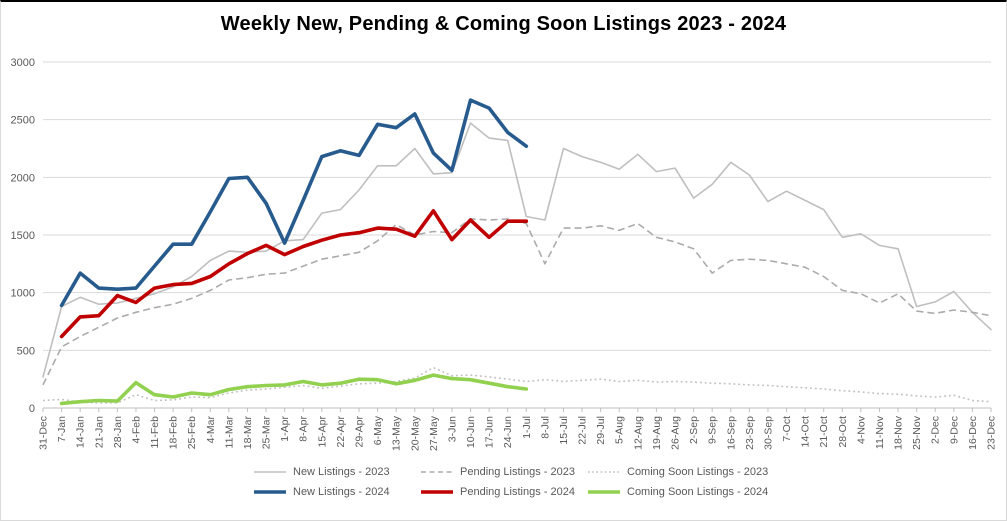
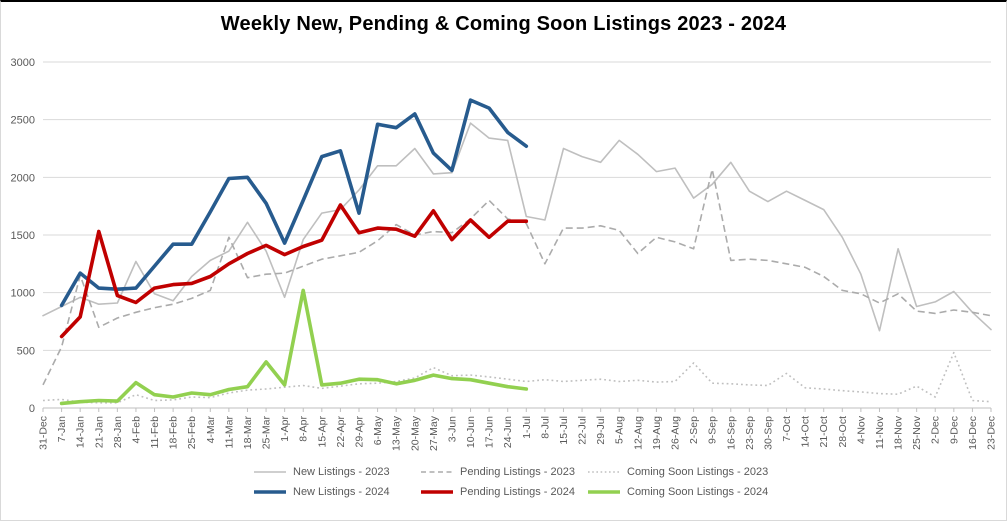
New Listings - 2023/31-Dec: 270 -> 800
Pending Listings - 2023/14-Jan: 620 -> 1150
Pending Listings - 2024/21-Jan: 800 -> 1530
New Listings - 2023/4-Feb: 950 -> 1270
New Listings - 2023/18-Feb: 1050 -> 930
Pending Listings - 2023/11-Mar: 1110 -> 1480
New Listings - 2023/18-Mar: 1350 -> 1610
Coming Soon Listings - 2024/25-Mar: 200 -> 400
New Listings - 2023/1-Apr: 1450 -> 960
Coming Soon Listings - 2024/8-Apr: 230 -> 1020
Pending Listings - 2024/22-Apr: 1500 -> 1760
New Listings - 2024/29-Apr: 2190 -> 1690
Pending Listings - 2023/17-Jun: 1630 -> 1800
New Listings - 2023/5-Aug: 2070 -> 2320
Pending Listings - 2023/12-Aug: 1600 -> 1340
Coming Soon Listings - 2023/2-Sep: 220 -> 390
Pending Listings - 2023/9-Sep: 1170 -> 2070
New Listings - 2023/23-Sep: 2020 -> 1880
Coming Soon Listings - 2023/7-Oct: 180 -> 300
New Listings - 2023/4-Nov: 1510 -> 1160
New Listings - 2023/11-Nov: 1410 -> 670
Coming Soon Listings - 2023/25-Nov: 100 -> 190
Coming Soon Listings - 2023/9-Dec: 110 -> 480
